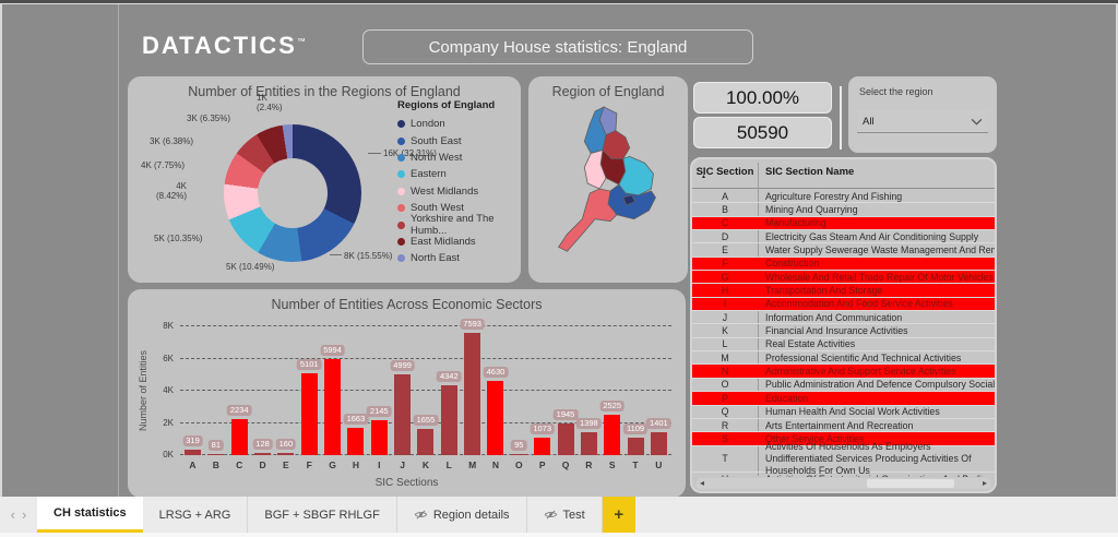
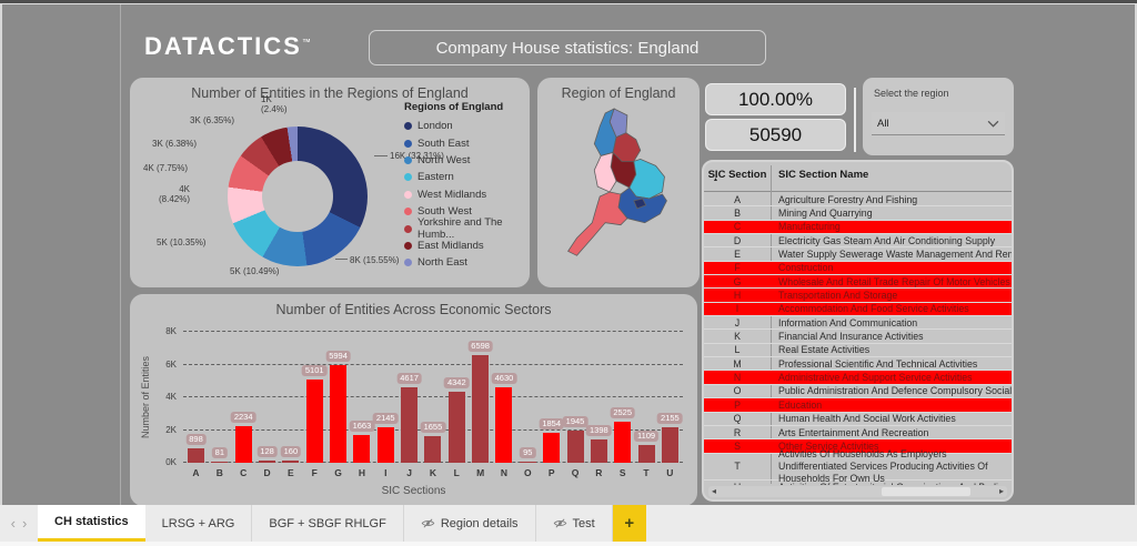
Number of Entities Across Economic Sectors/A: 319 -> 898
Number of Entities Across Economic Sectors/J: 4999 -> 4617
Number of Entities Across Economic Sectors/M: 7593 -> 6598
Number of Entities Across Economic Sectors/P: 1073 -> 1854
Number of Entities Across Economic Sectors/U: 1401 -> 2155
